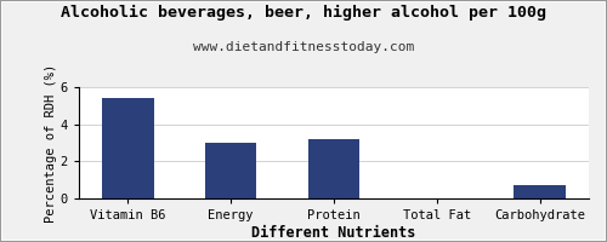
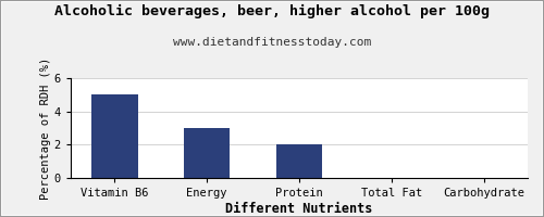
Vitamin B6: 5.4 -> 5.0
Protein: 3.2 -> 2.0
Carbohydrate: 0.7 -> 0.0
